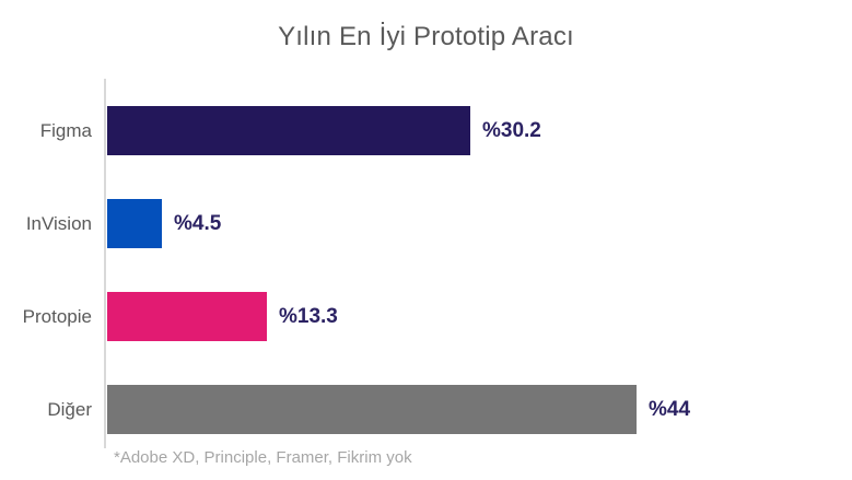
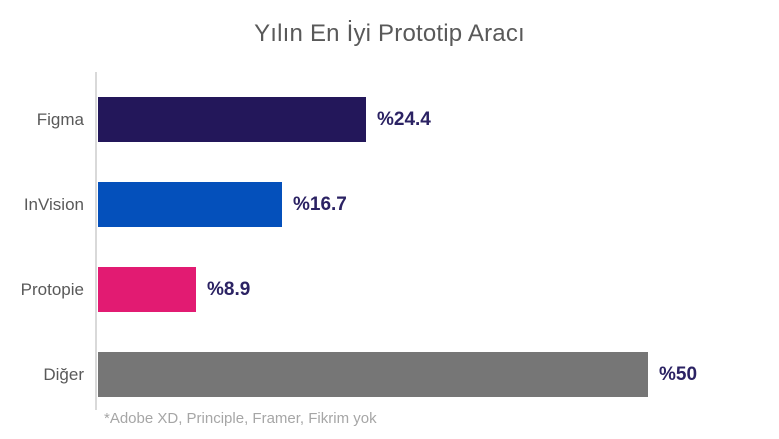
Figma: 30.2 -> 24.4
InVision: 4.5 -> 16.7
Protopie: 13.3 -> 8.9
Diğer: 44 -> 50
